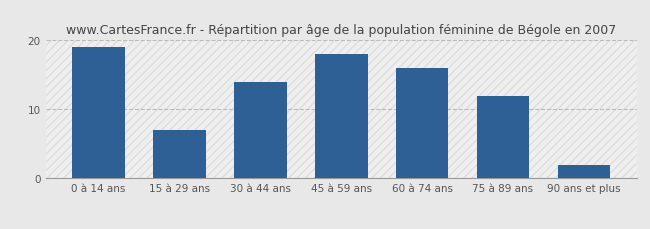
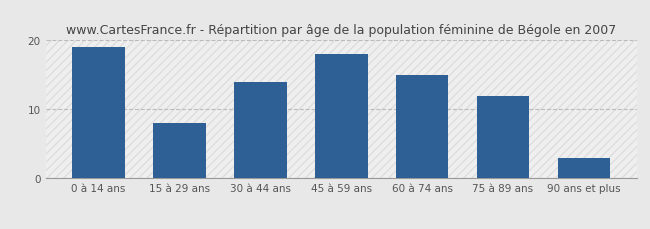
15 à 29 ans: 7 -> 8
60 à 74 ans: 16 -> 15
90 ans et plus: 2 -> 3
